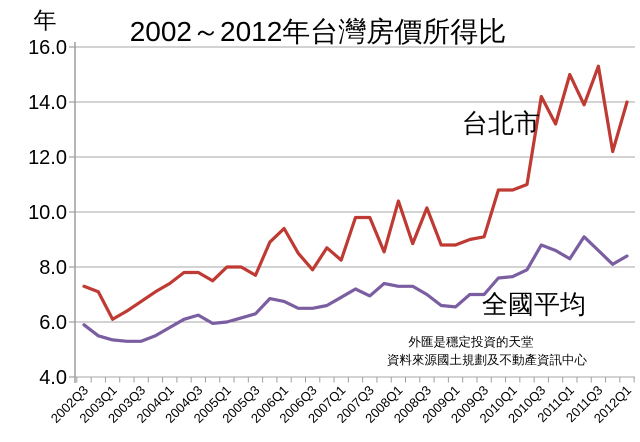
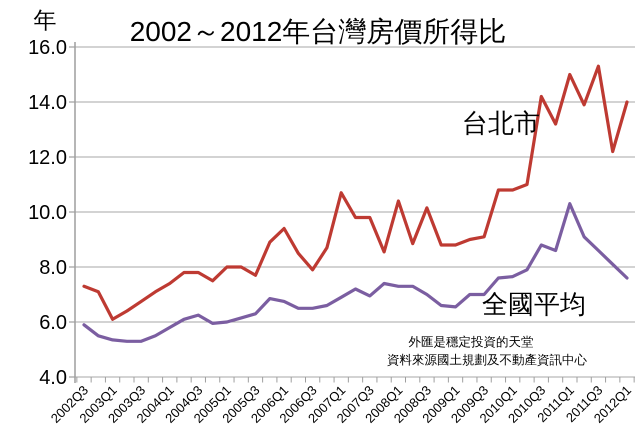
台北市/2007Q1: 8.2 -> 10.7
全國平均/2011Q1: 8.3 -> 10.3
全國平均/2012Q1: 8.4 -> 7.6
